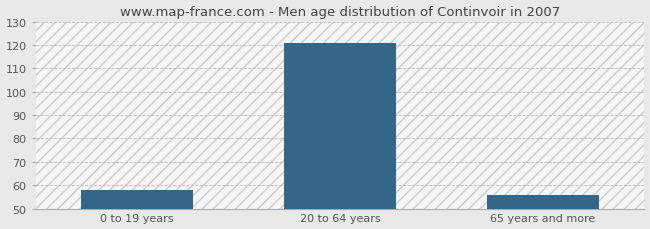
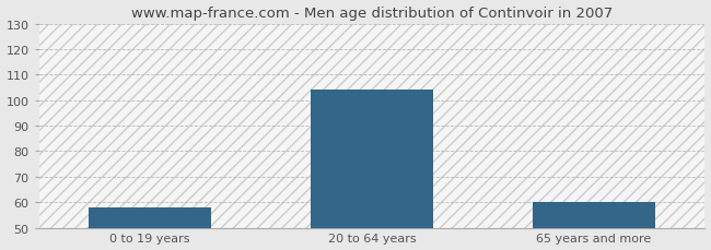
20 to 64 years: 121 -> 104
65 years and more: 56 -> 60
